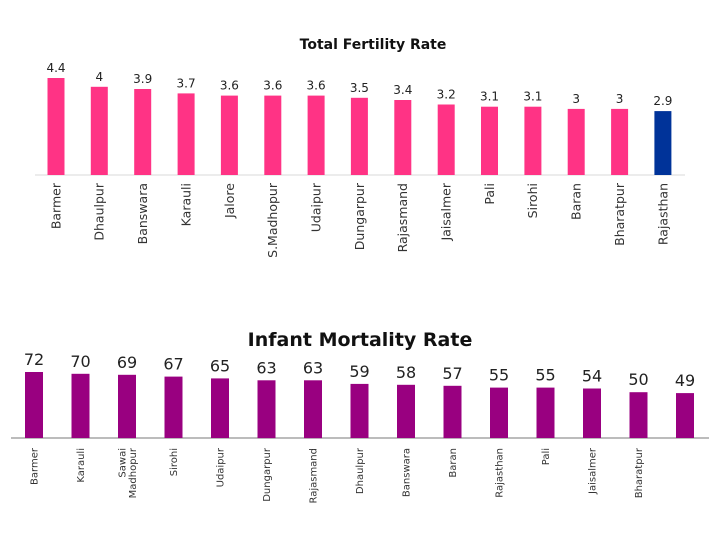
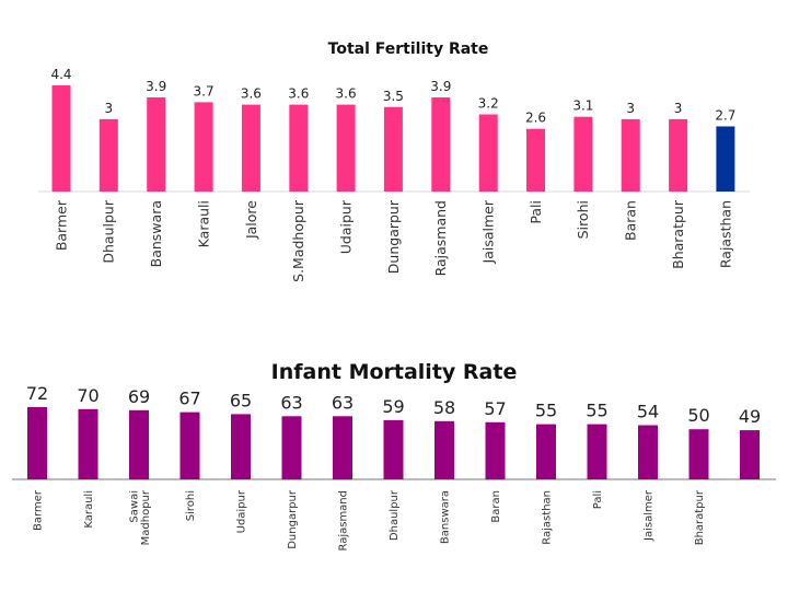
Total Fertility Rate/Dhaulpur: 4 -> 3
Total Fertility Rate/Rajasmand: 3.4 -> 3.9
Total Fertility Rate/Pali: 3.1 -> 2.6
Total Fertility Rate/Rajasthan: 2.9 -> 2.7
